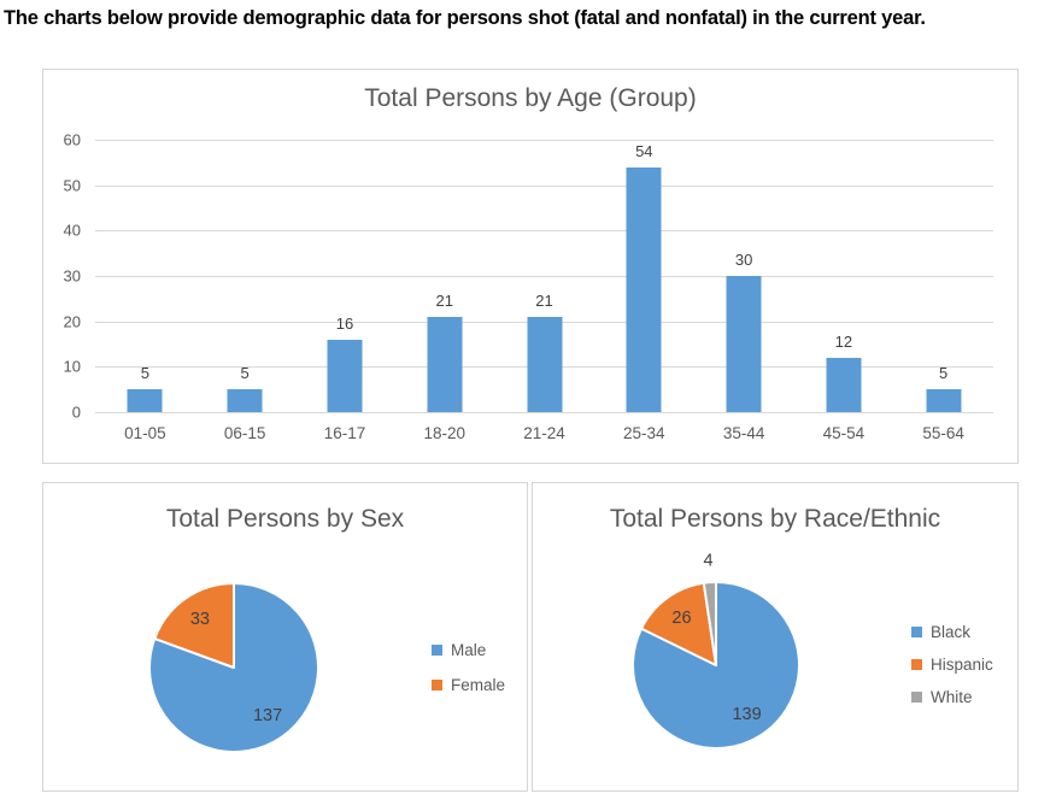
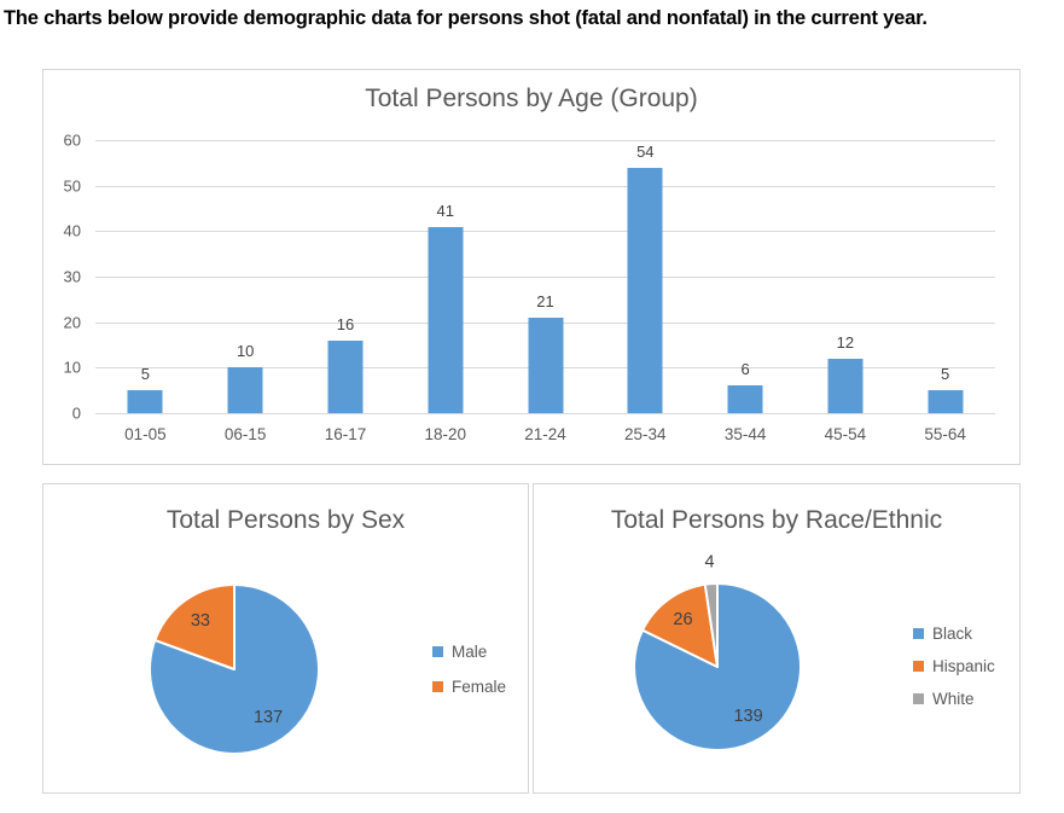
Total Persons by Age (Group)/06-15: 5 -> 10
Total Persons by Age (Group)/18-20: 21 -> 41
Total Persons by Age (Group)/35-44: 30 -> 6
